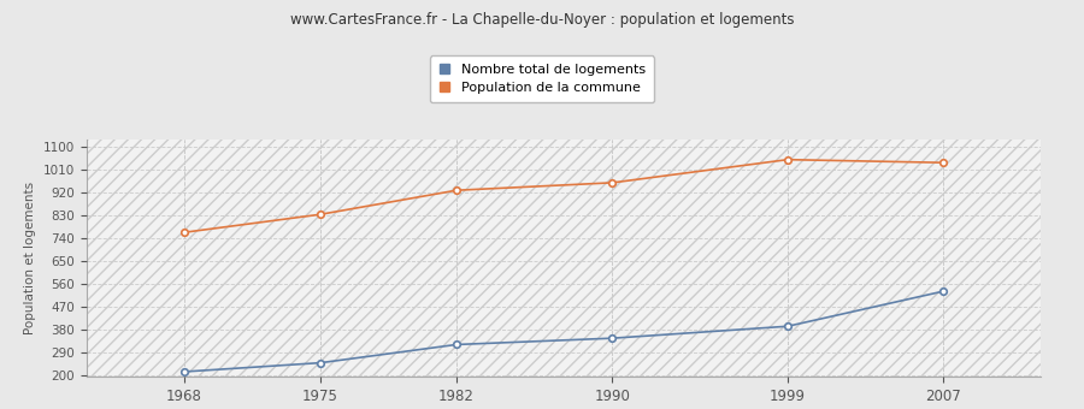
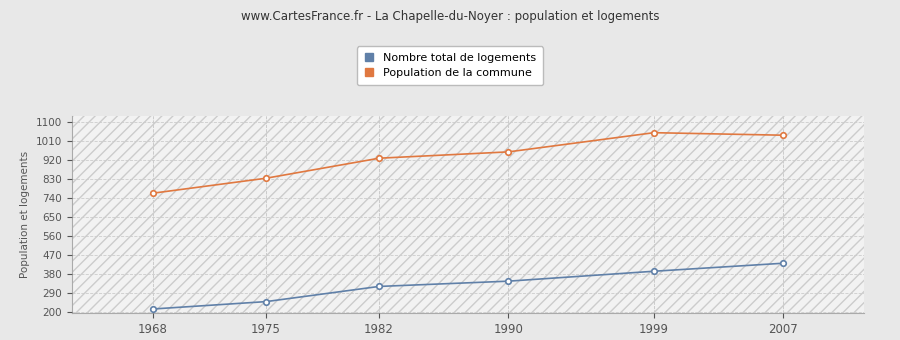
Nombre total de logements/2007: 530 -> 430
